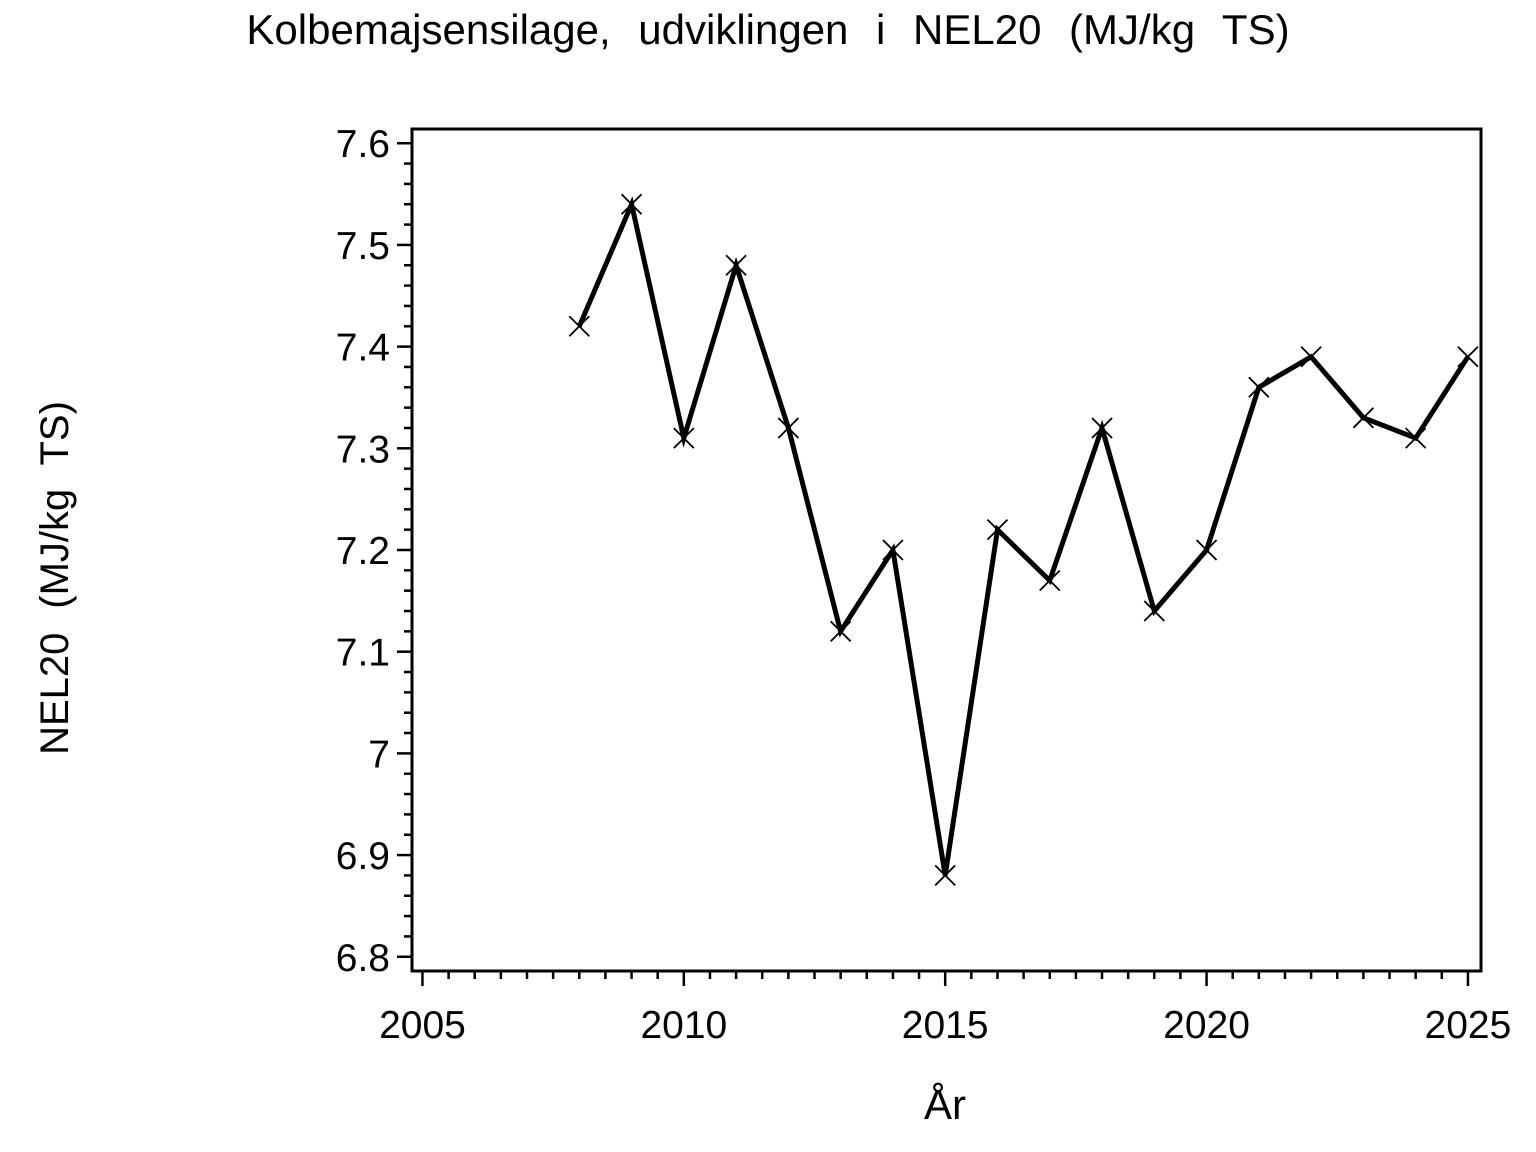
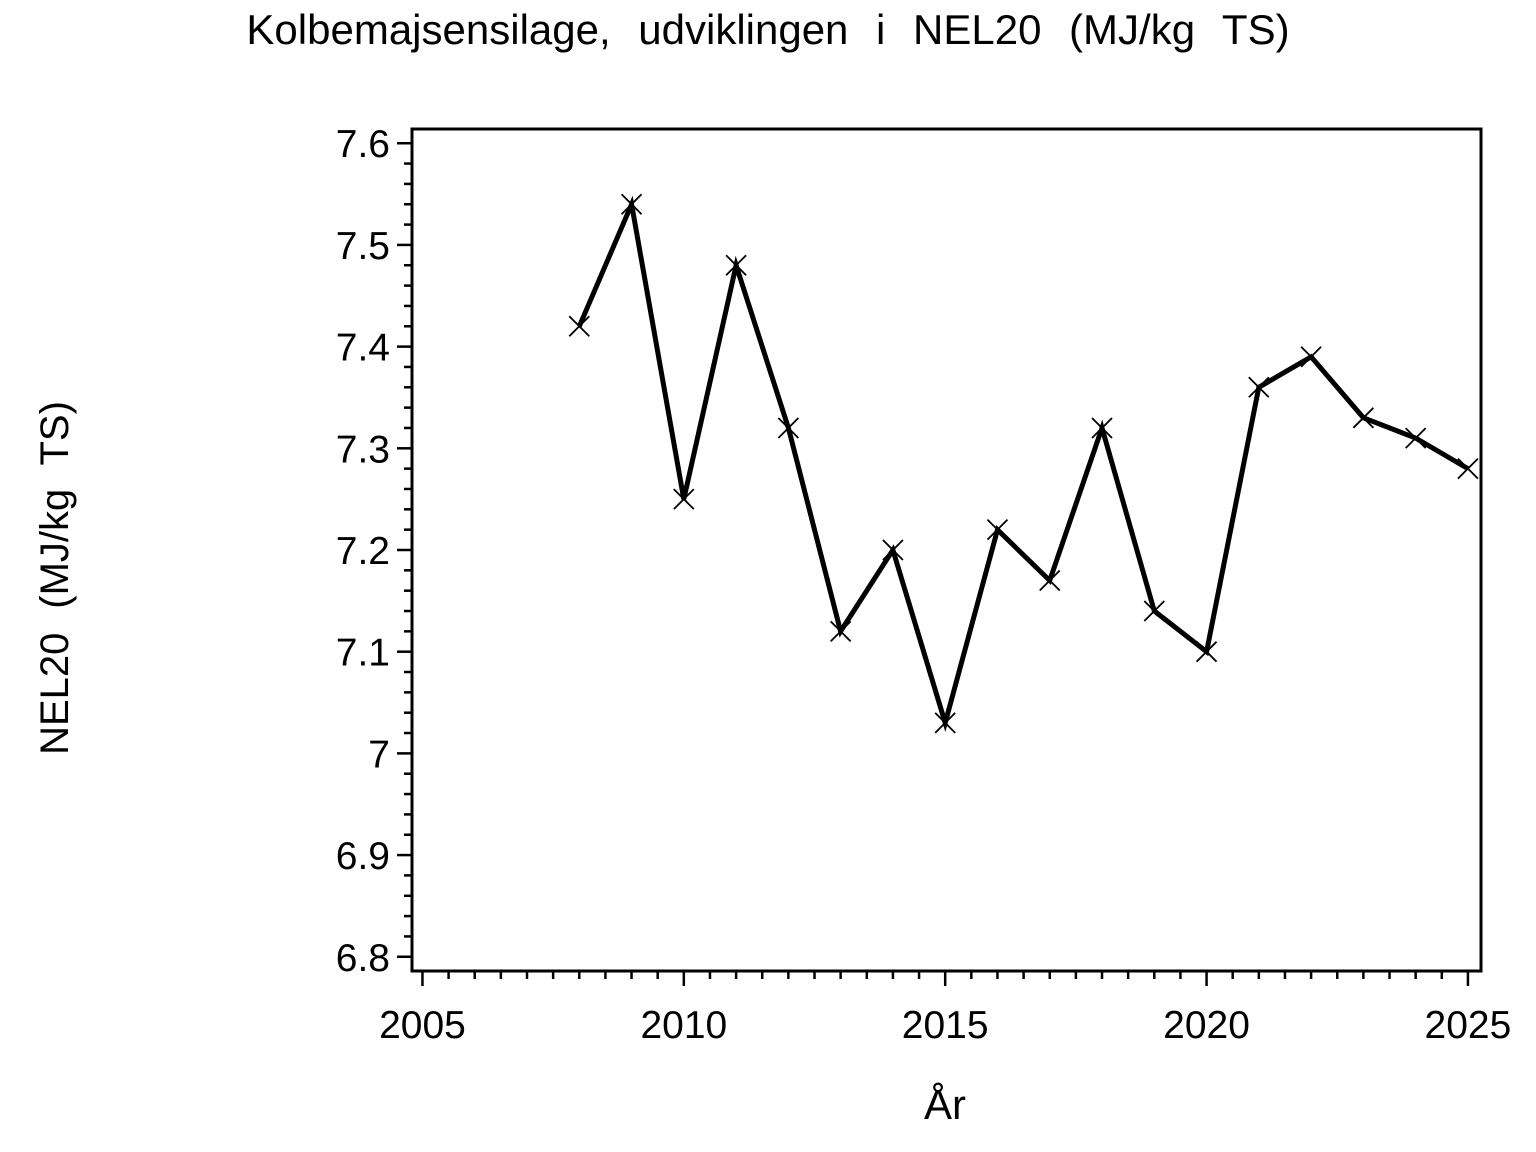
2010: 7.31 -> 7.25
2015: 6.88 -> 7.03
2020: 7.20 -> 7.10
2025: 7.39 -> 7.28
